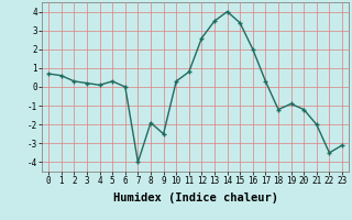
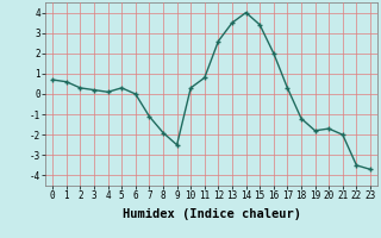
7: -4.0 -> -1.1
19: -0.9 -> -1.8
20: -1.2 -> -1.7
23: -3.1 -> -3.7
